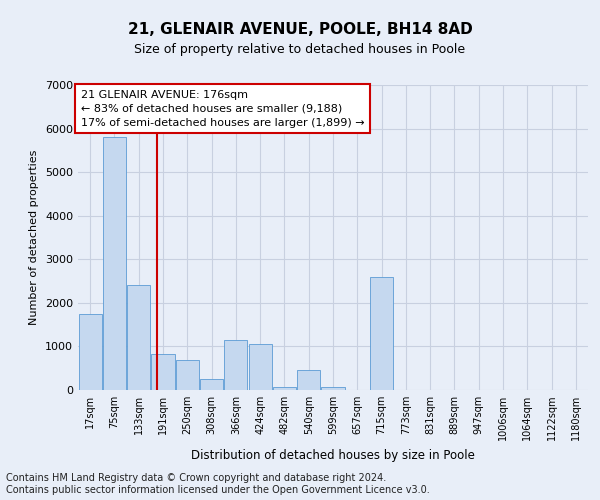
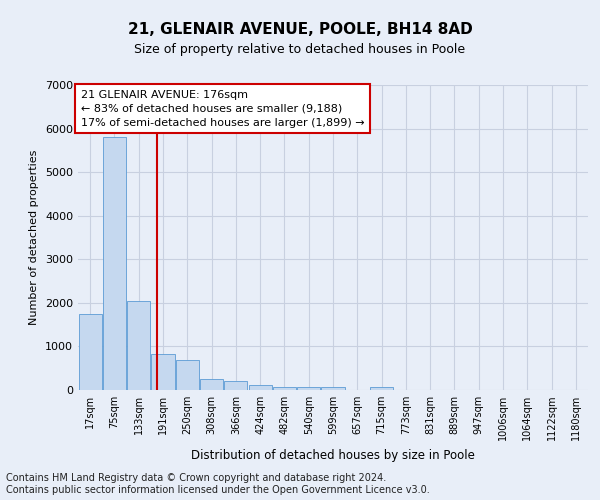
133sqm: 2400 -> 2050
366sqm: 1150 -> 210
424sqm: 1050 -> 110
540sqm: 450 -> 60
715sqm: 2600 -> 80
